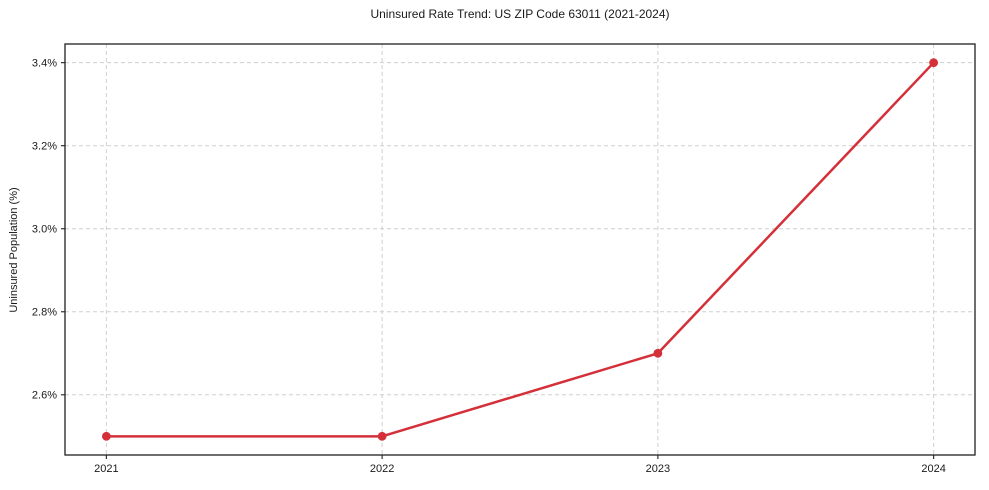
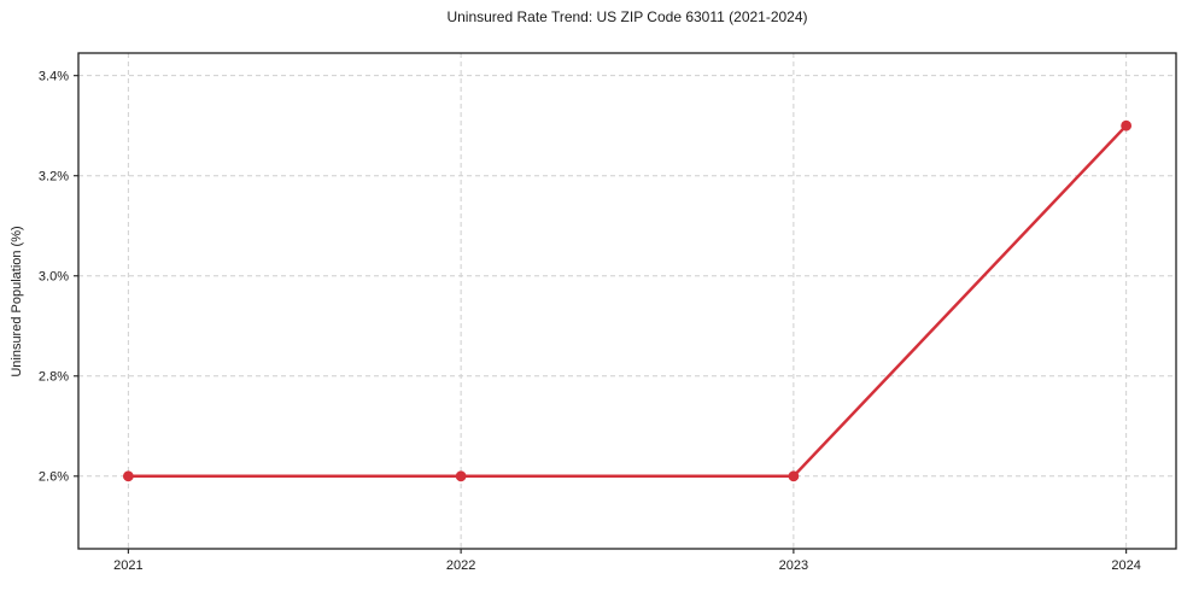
2021: 2.5% -> 2.6%
2022: 2.5% -> 2.6%
2023: 2.7% -> 2.6%
2024: 3.4% -> 3.3%
